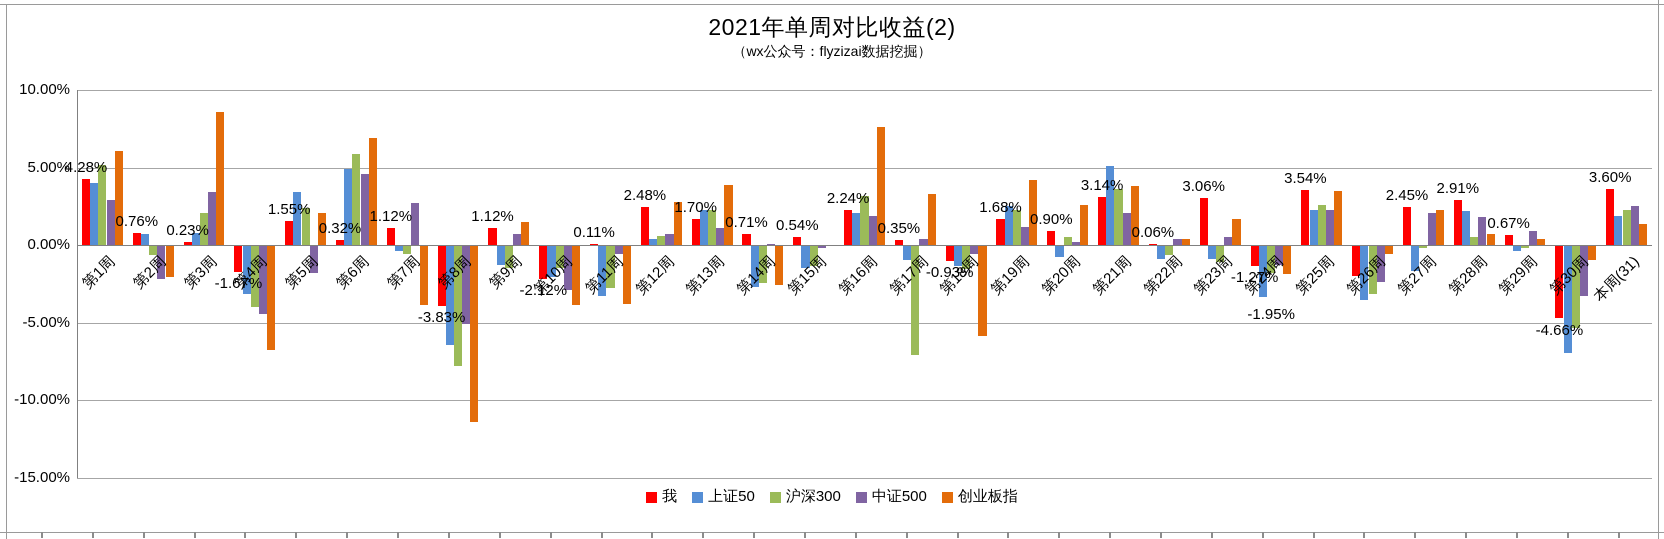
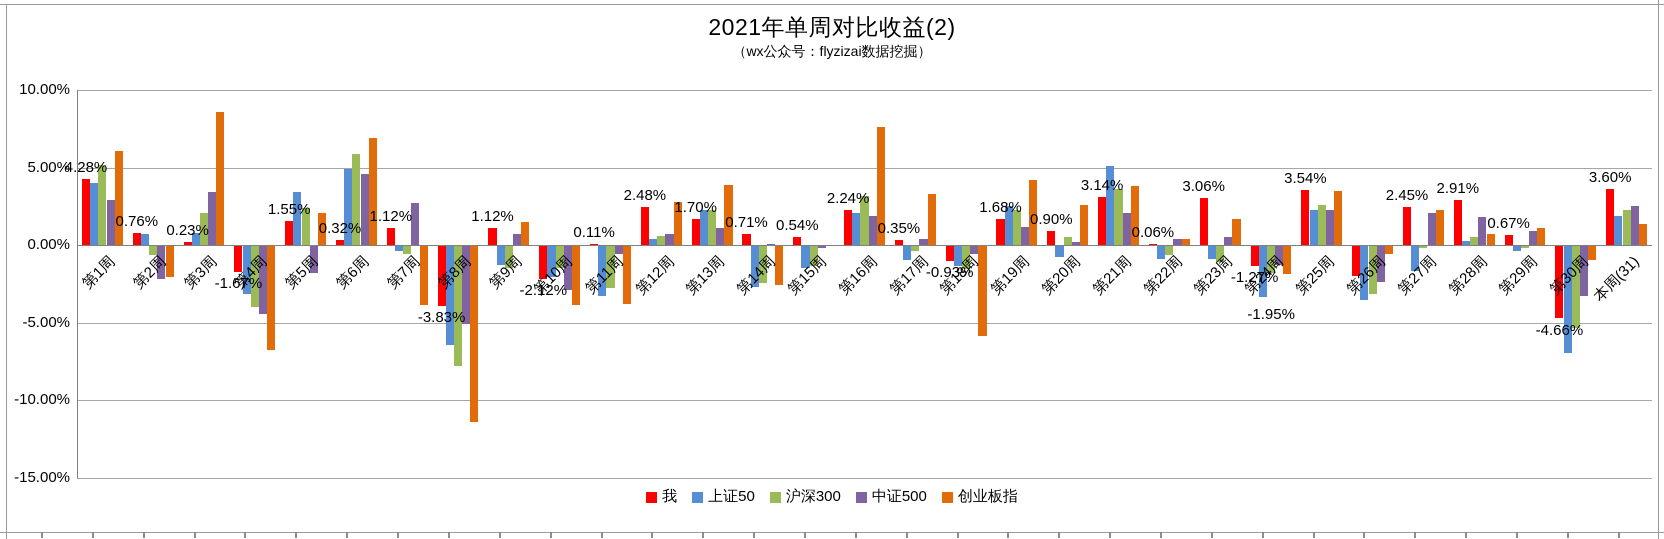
沪深300/第17周: -7.0% -> -0.3%
上证50/第28周: 2.2% -> 0.3%
创业板指/第29周: 0.4% -> 1.1%
